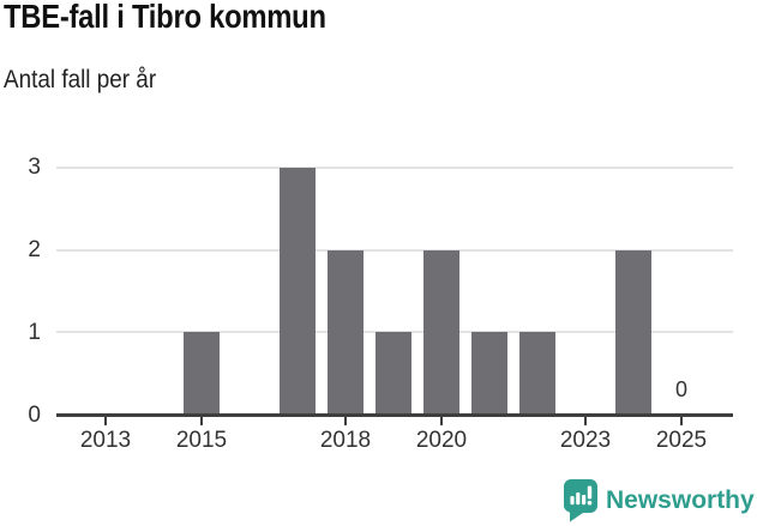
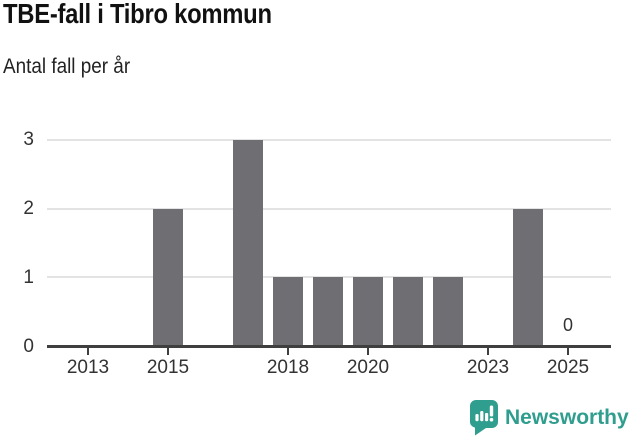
2015: 1 -> 2
2018: 2 -> 1
2020: 2 -> 1
